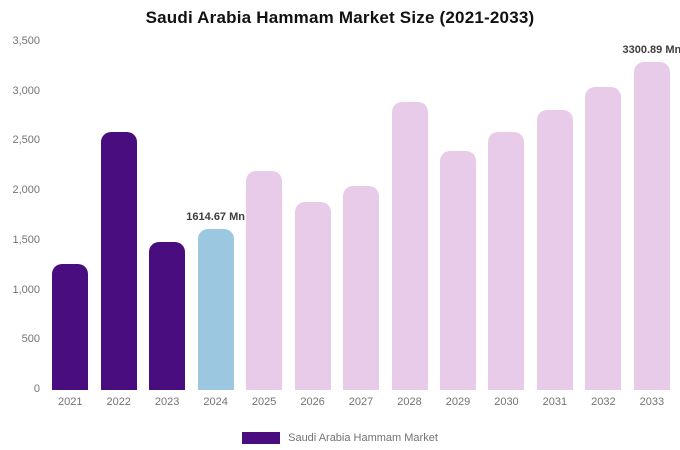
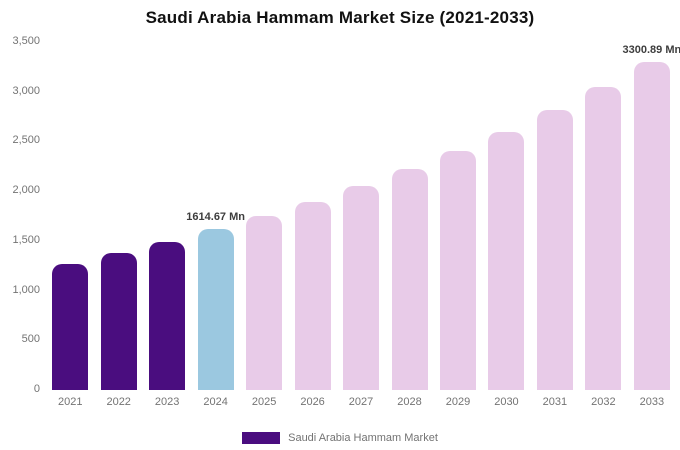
2022: 2600 -> 1400
2025: 2200 -> 1700
2028: 2900 -> 2200
